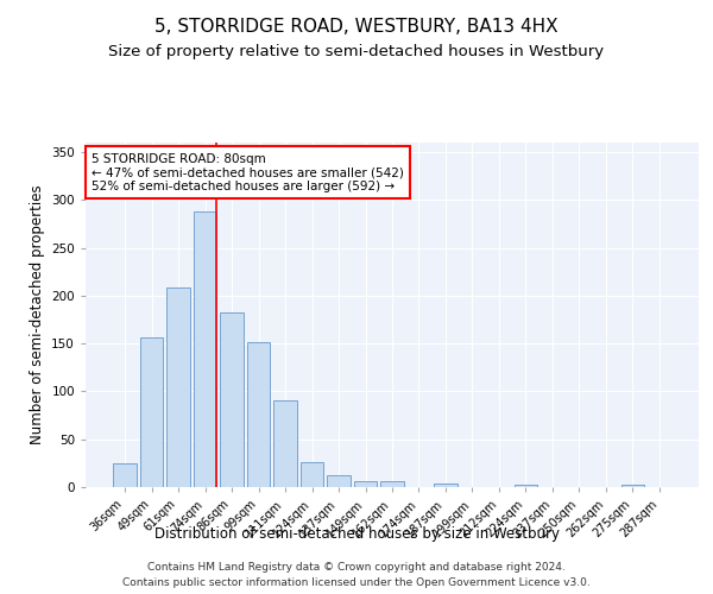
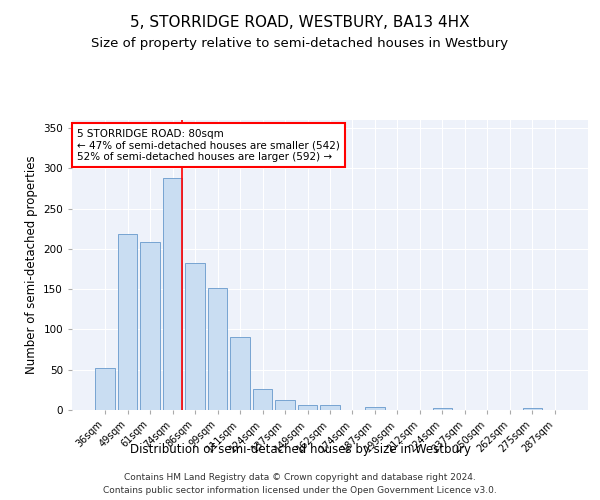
36sqm: 25 -> 52
49sqm: 157 -> 218
